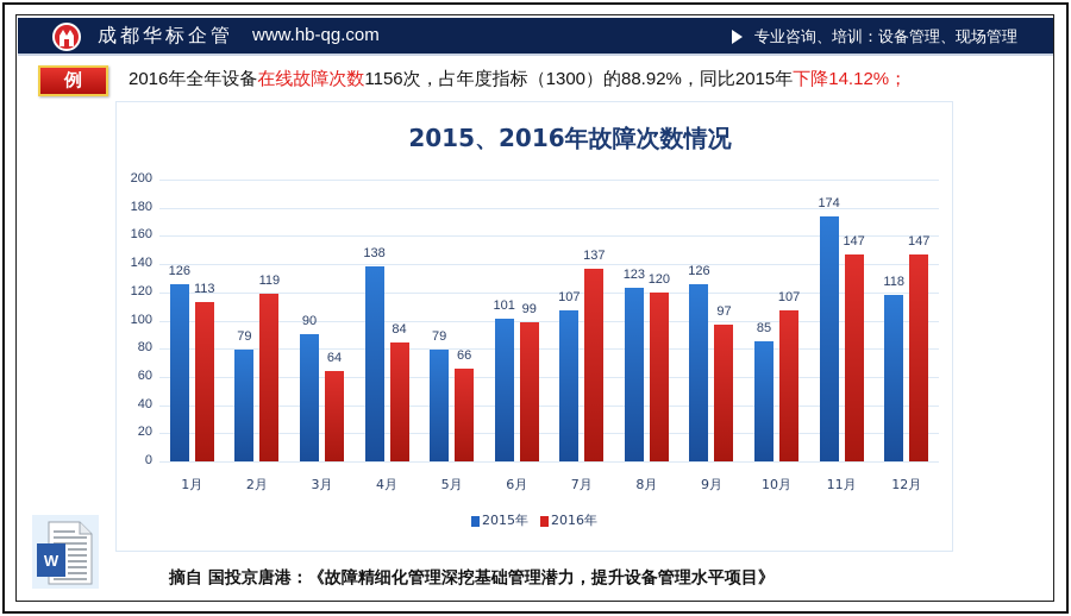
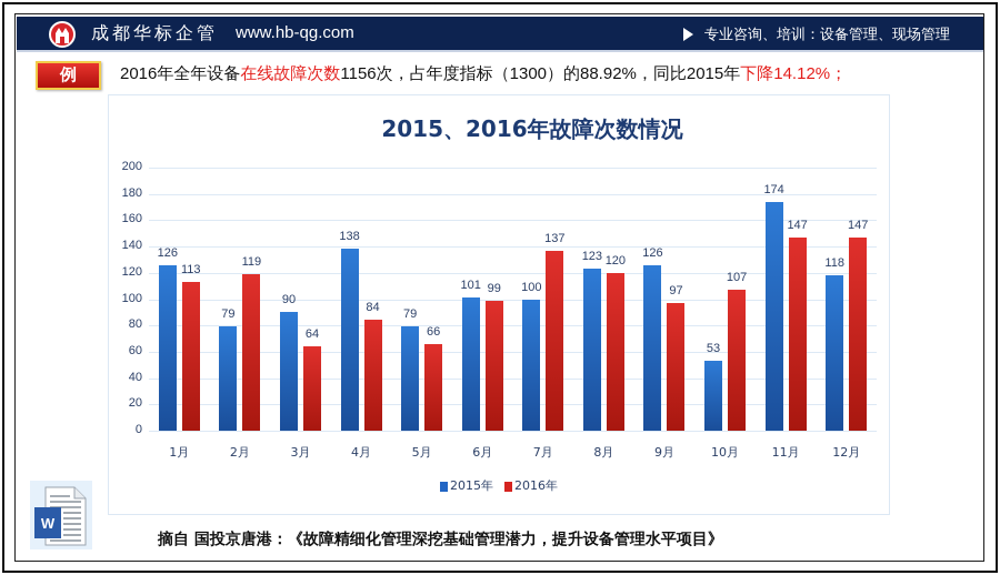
2015年/7月: 107 -> 100
2015年/10月: 85 -> 53
